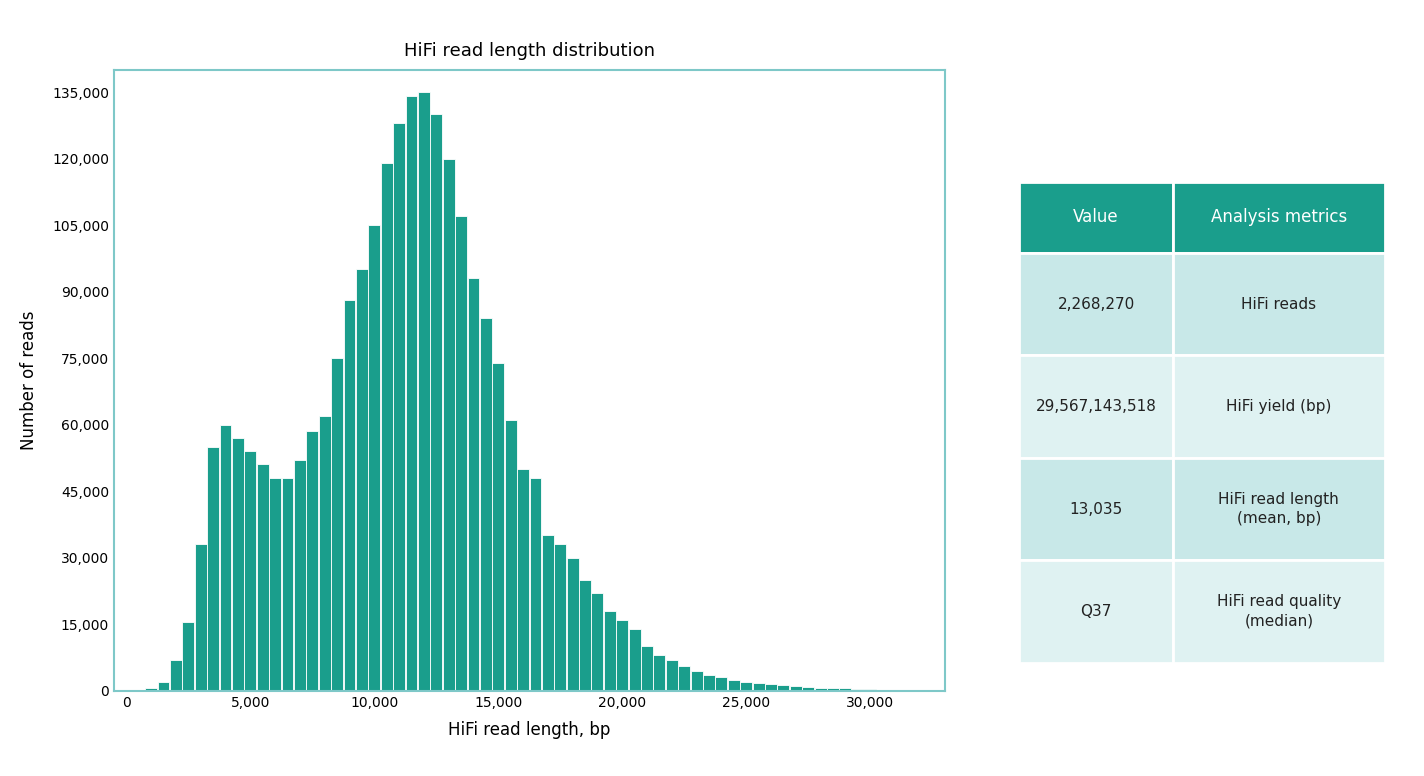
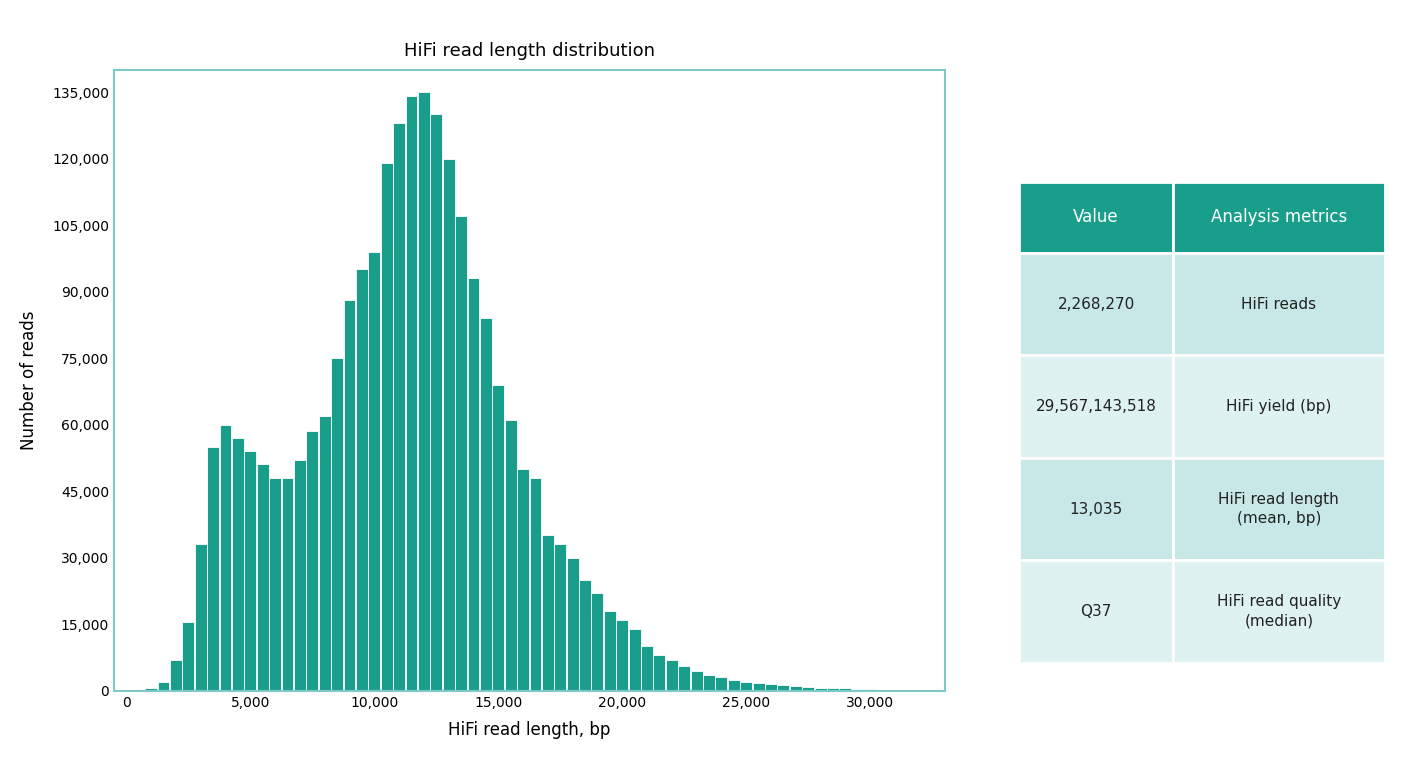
10,000: 105,000 -> 99,000
15,000: 74,000 -> 69,000
